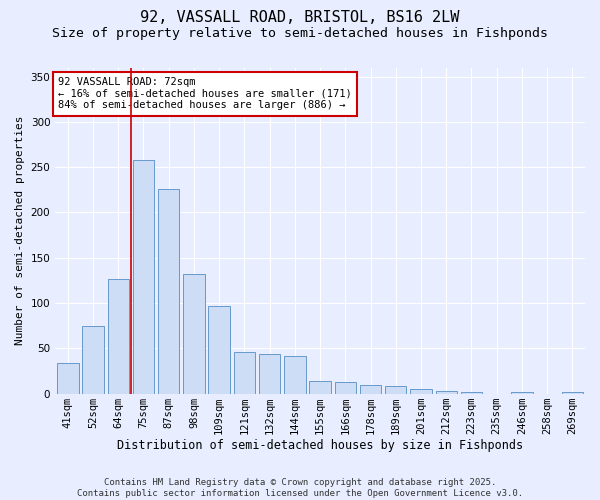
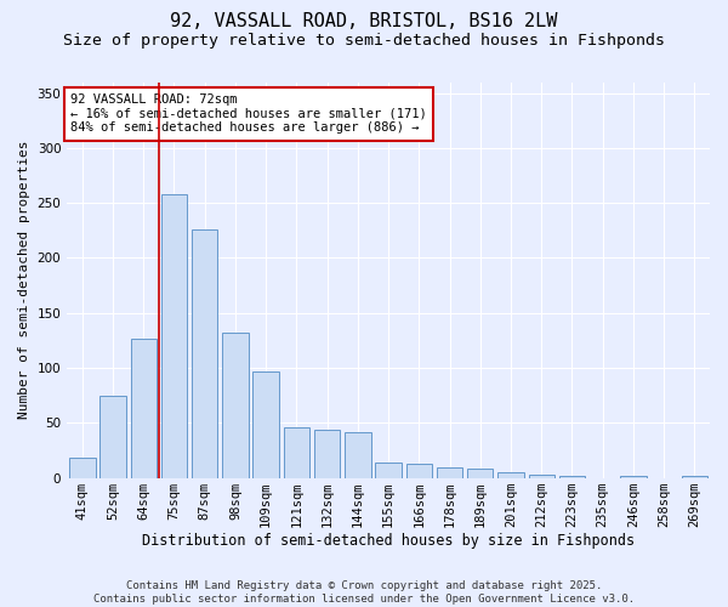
41sqm: 34 -> 18
